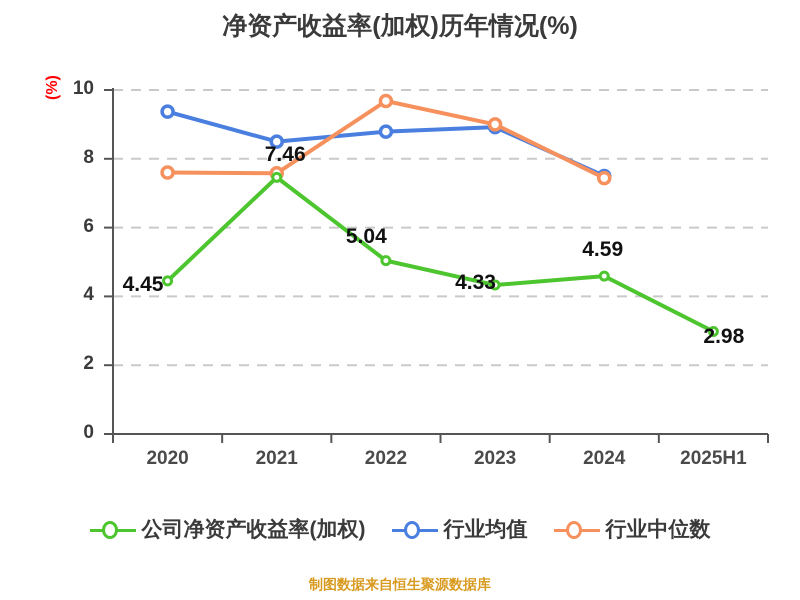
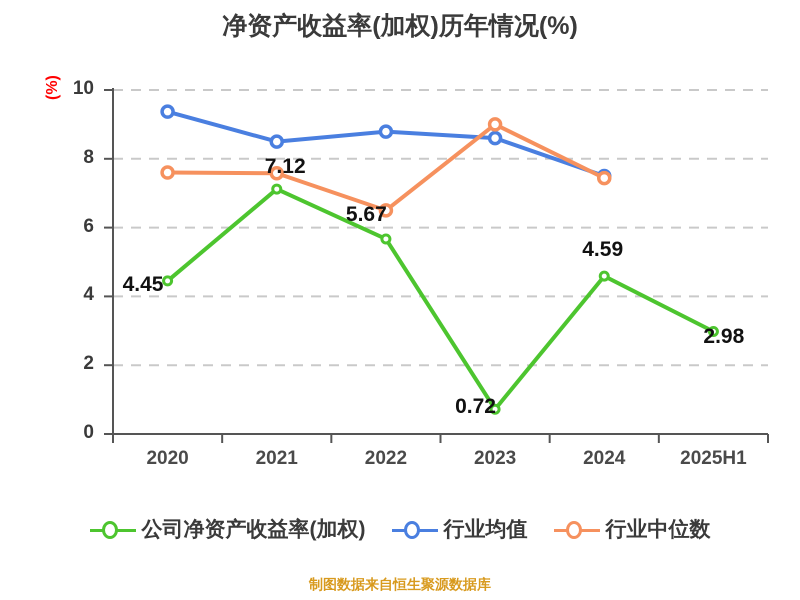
公司净资产收益率(加权)/2021: 7.46 -> 7.12
公司净资产收益率(加权)/2022: 5.04 -> 5.67
行业中位数/2022: 9.7 -> 6.5
公司净资产收益率(加权)/2023: 4.33 -> 0.72
行业均值/2023: 8.9 -> 8.6
